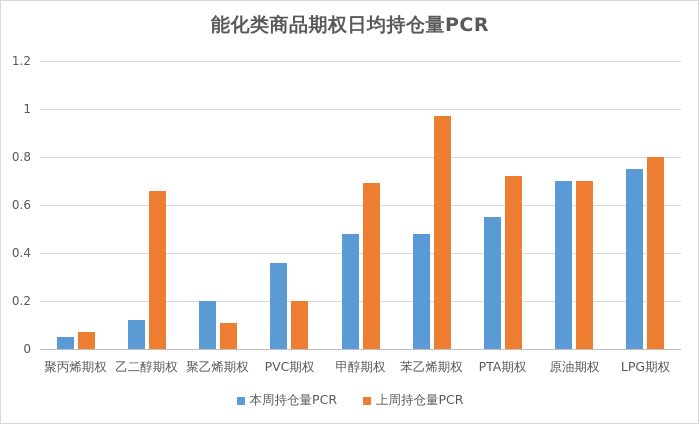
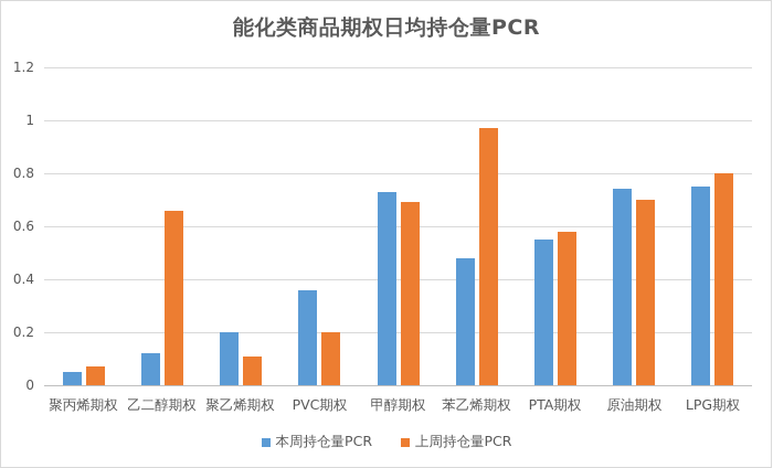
本周持仓量PCR/甲醇期权: 0.48 -> 0.73
上周持仓量PCR/PTA期权: 0.72 -> 0.58
本周持仓量PCR/原油期权: 0.70 -> 0.74
